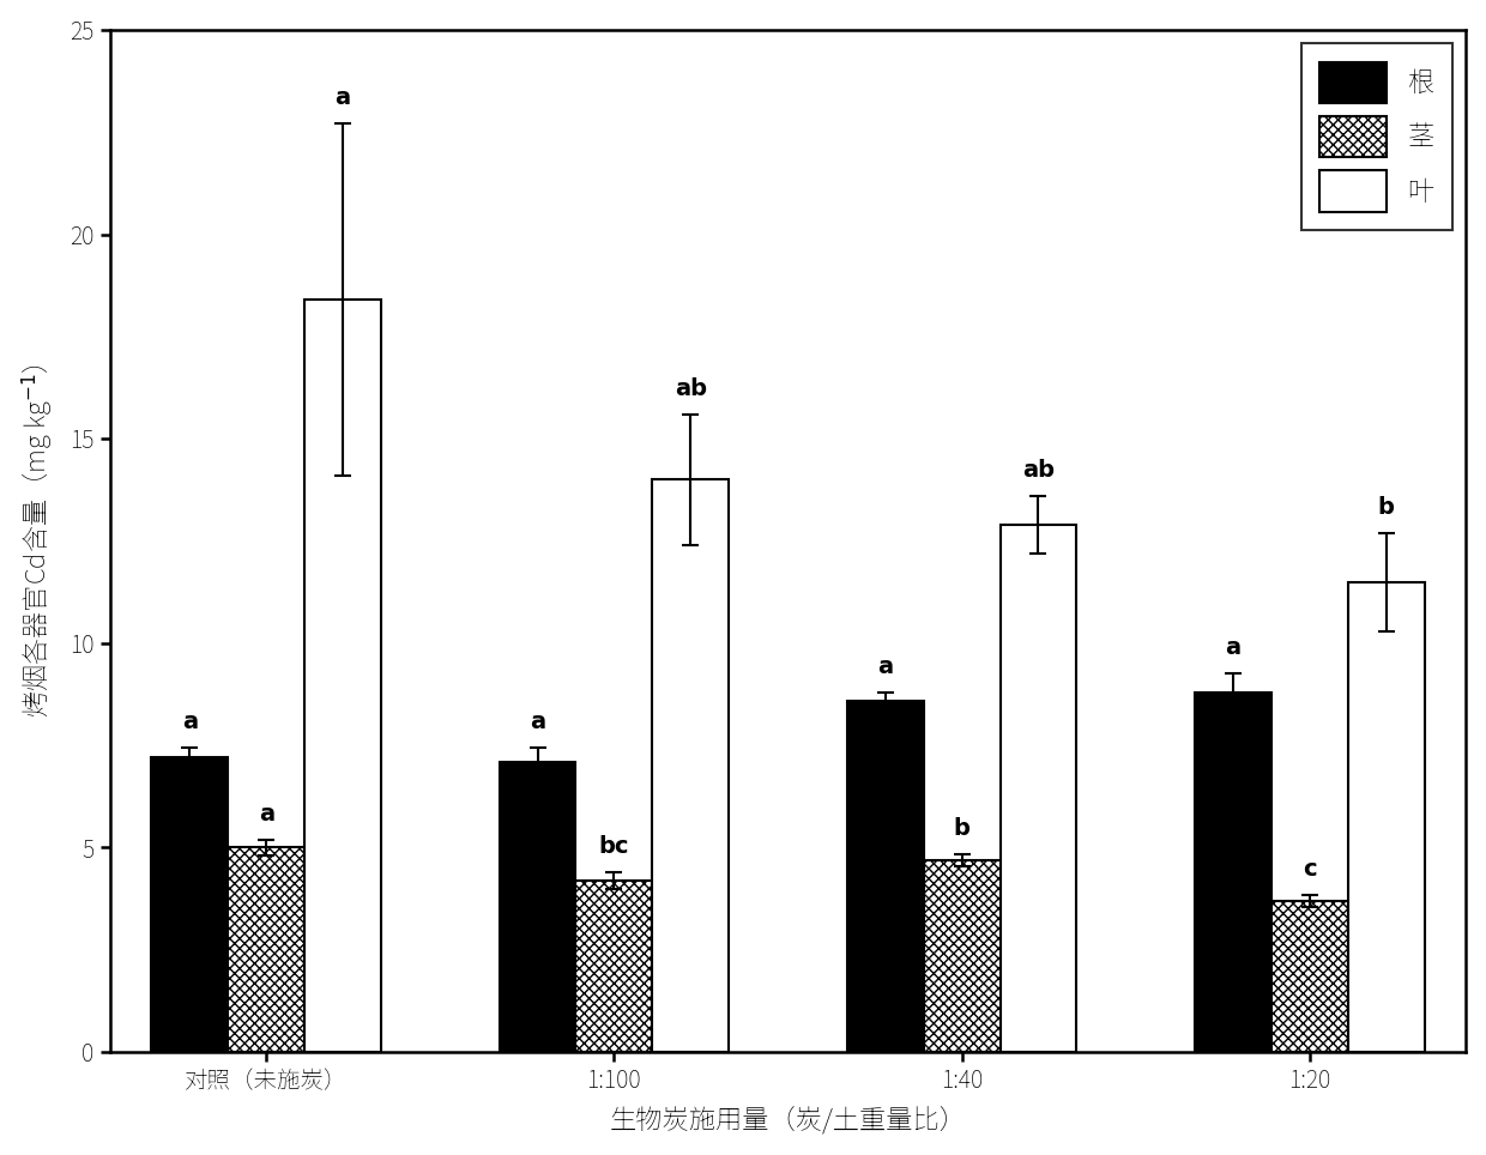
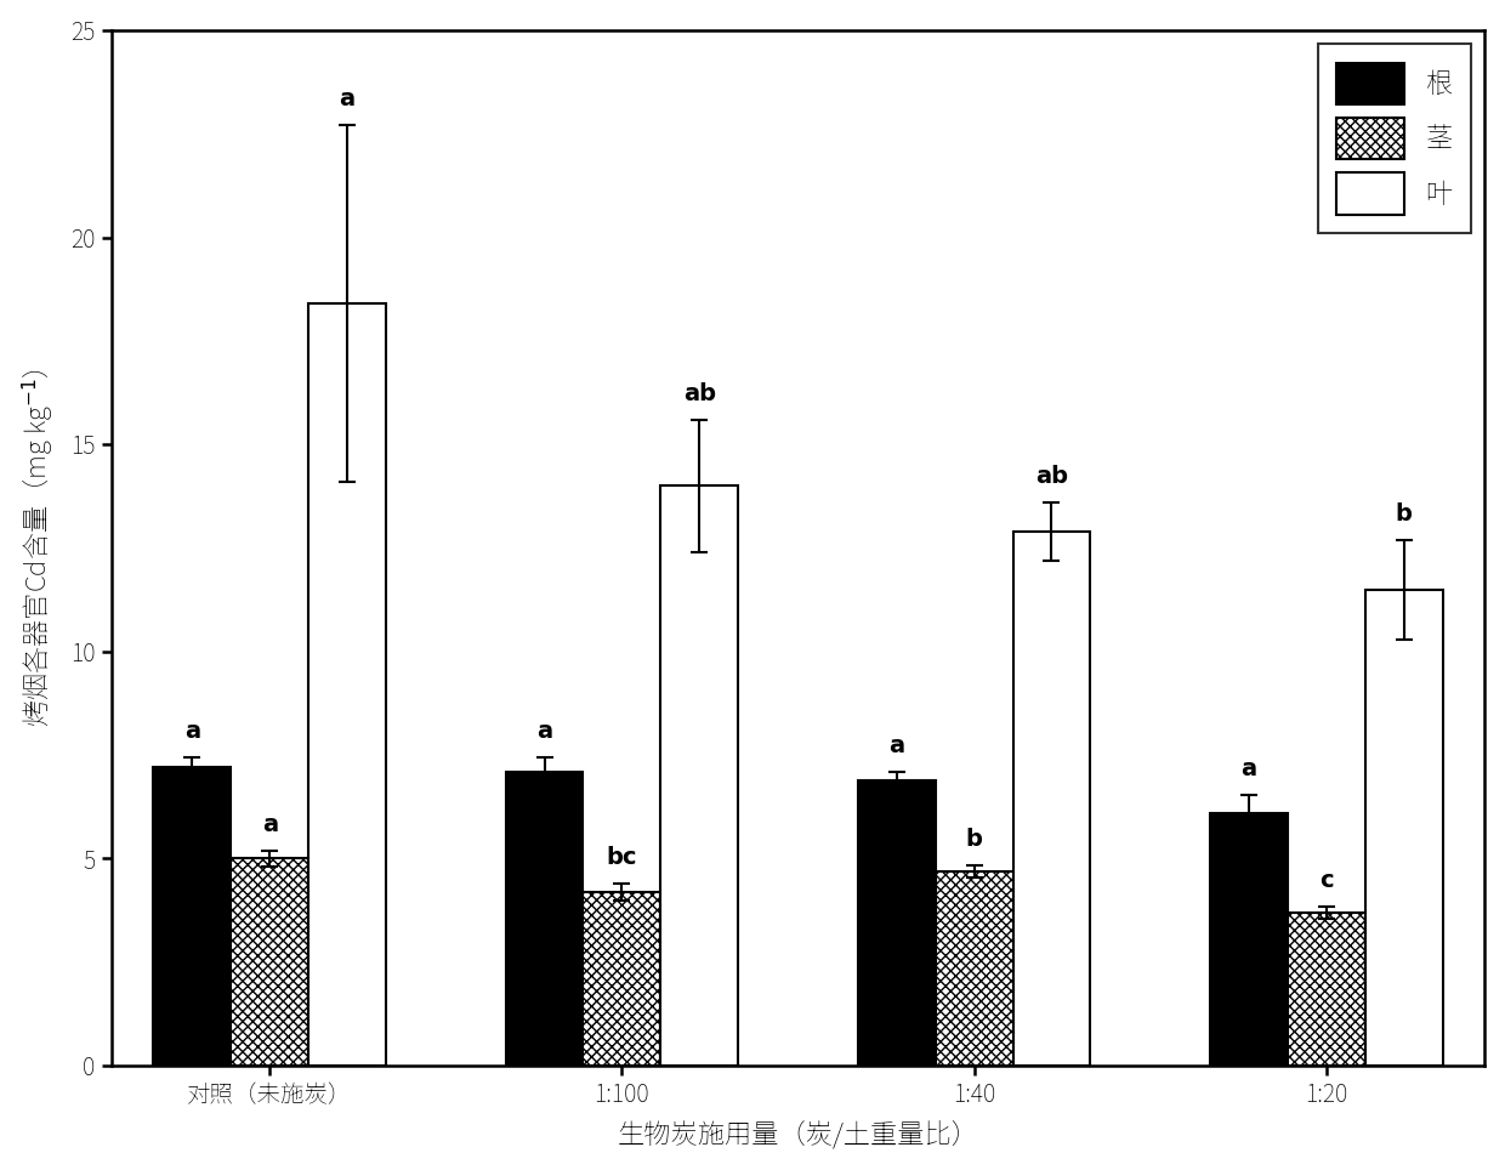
根/1:40: 8.6 -> 6.9
根/1:20: 8.8 -> 6.1
